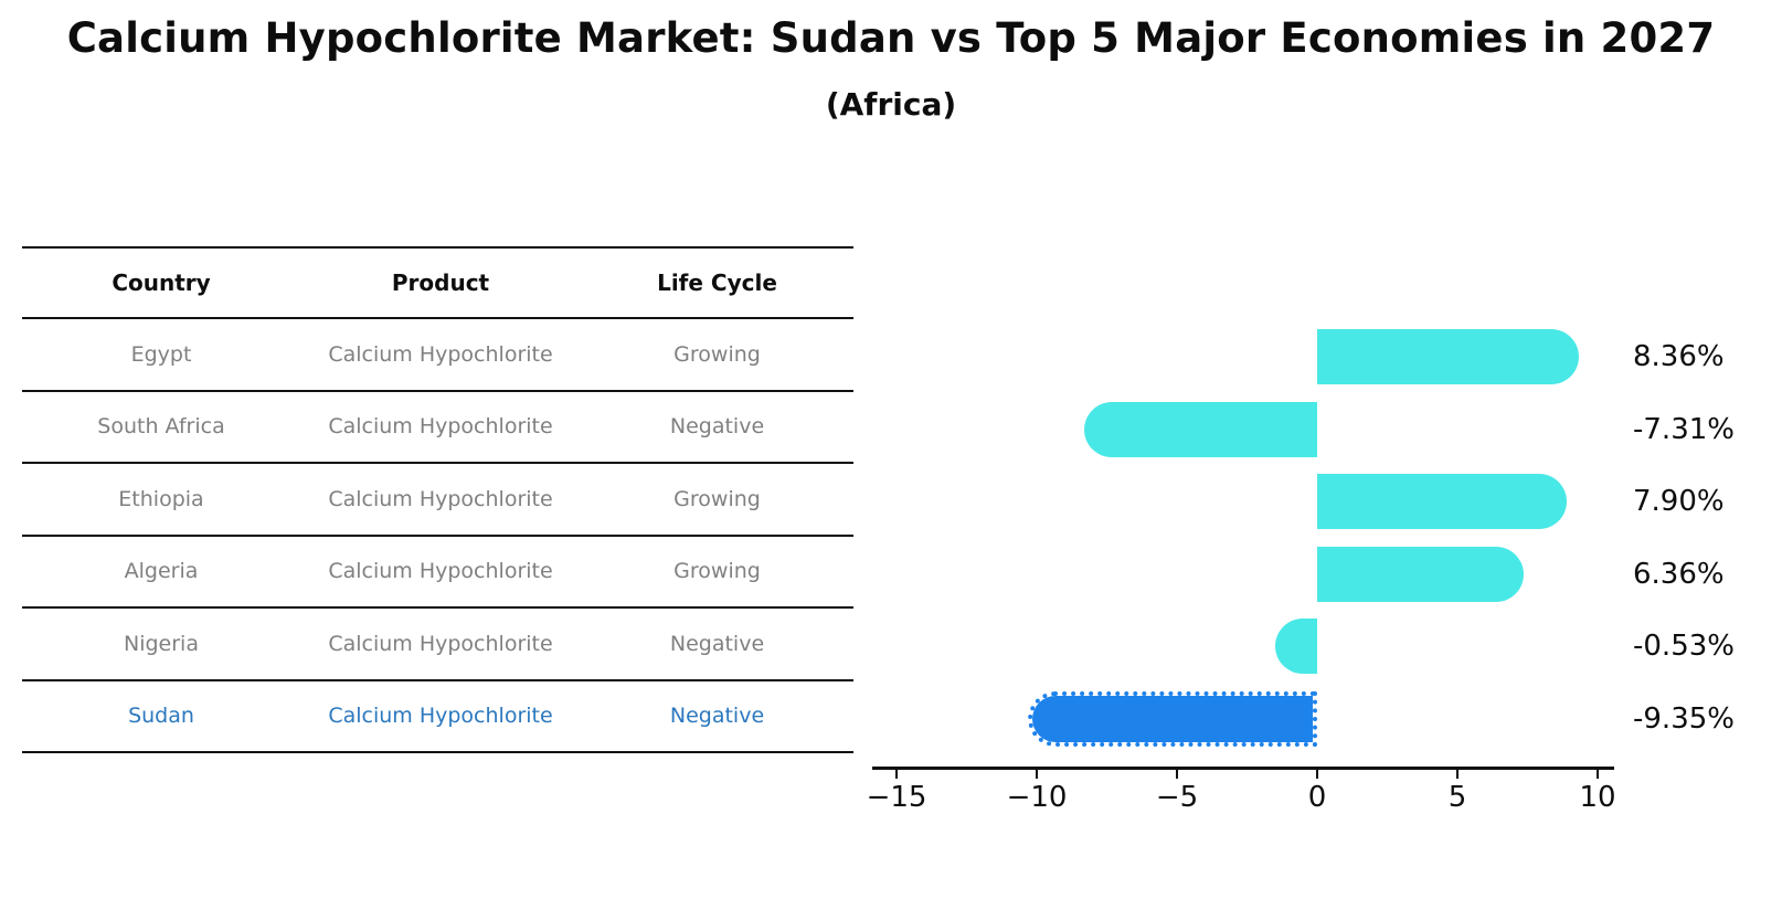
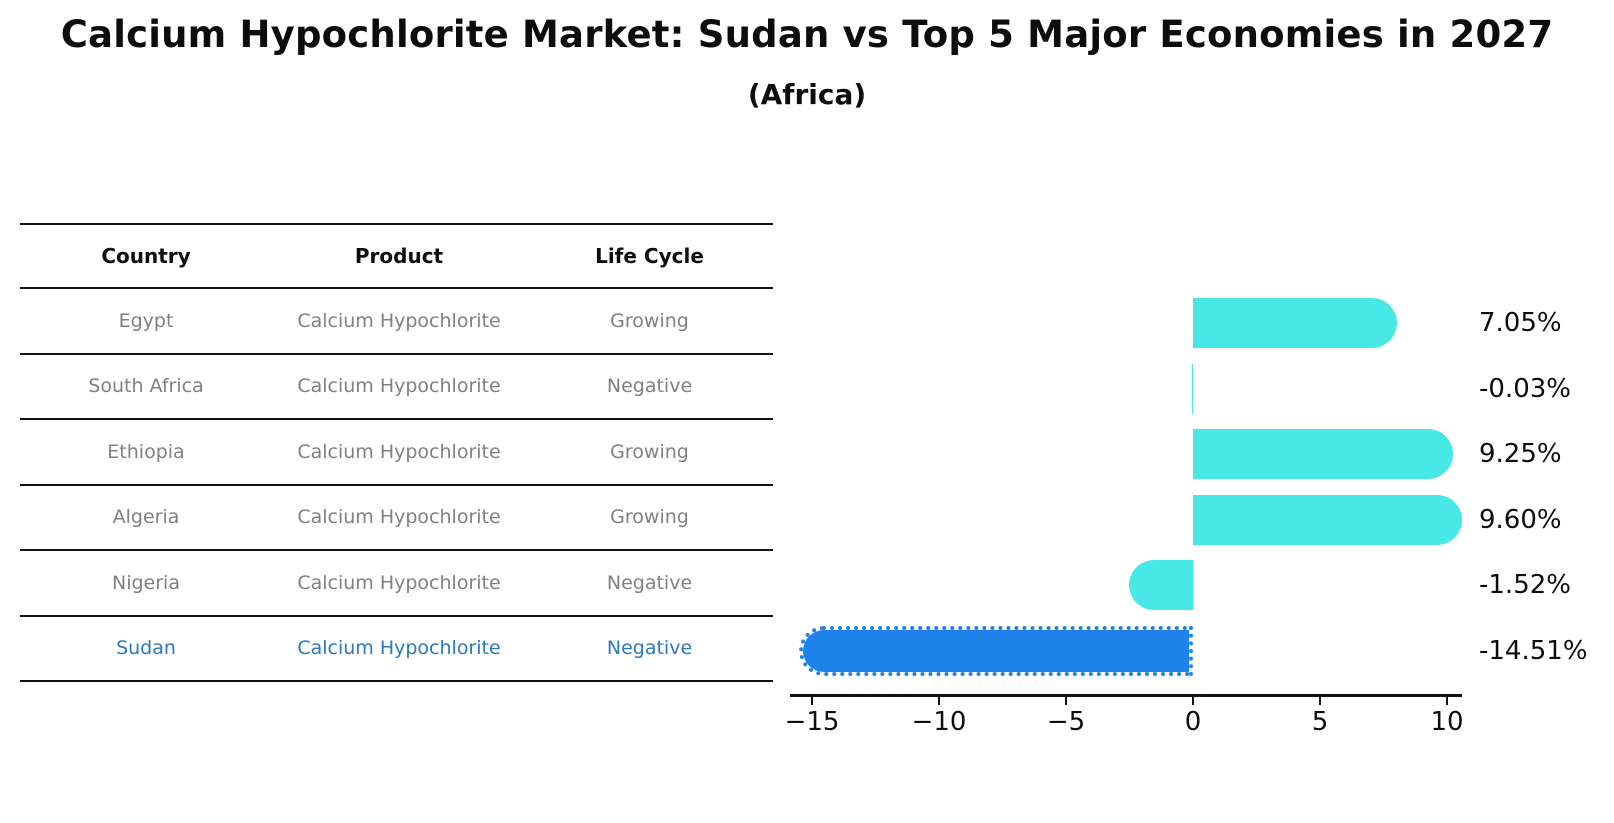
Egypt: 8.36% -> 7.05%
South Africa: -7.31% -> -0.03%
Ethiopia: 7.90% -> 9.25%
Algeria: 6.36% -> 9.60%
Nigeria: -0.53% -> -1.52%
Sudan: -9.35% -> -14.51%
